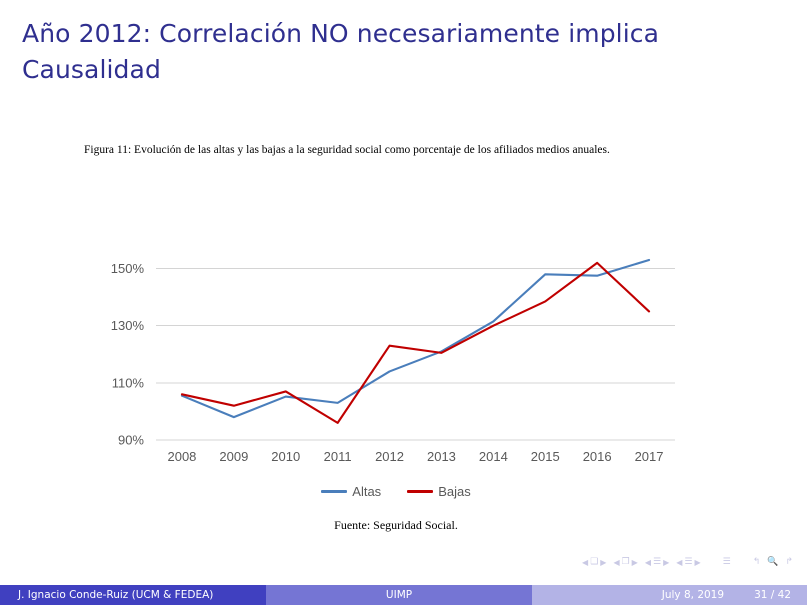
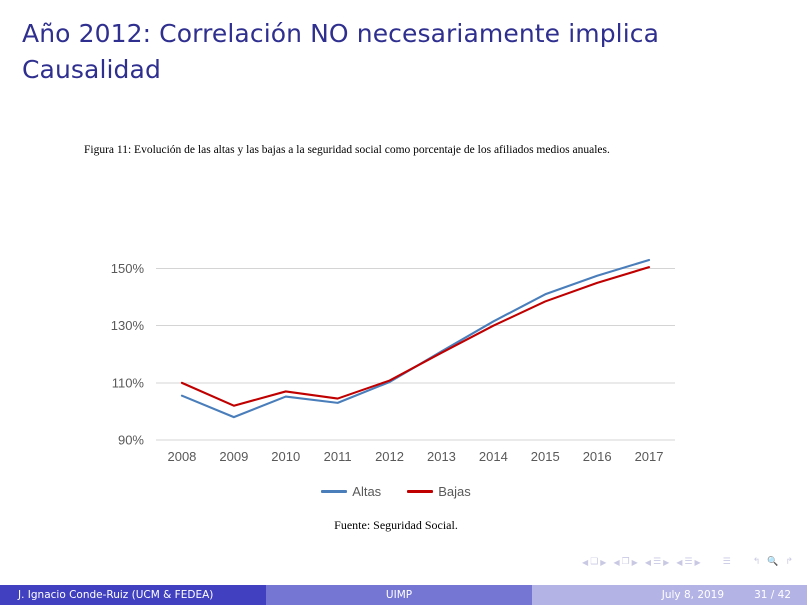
Bajas/2008: 106% -> 110%
Bajas/2011: 96% -> 104%
Altas/2012: 114% -> 110%
Bajas/2012: 123% -> 111%
Altas/2015: 148% -> 141%
Bajas/2016: 152% -> 145%
Bajas/2017: 135% -> 150%
